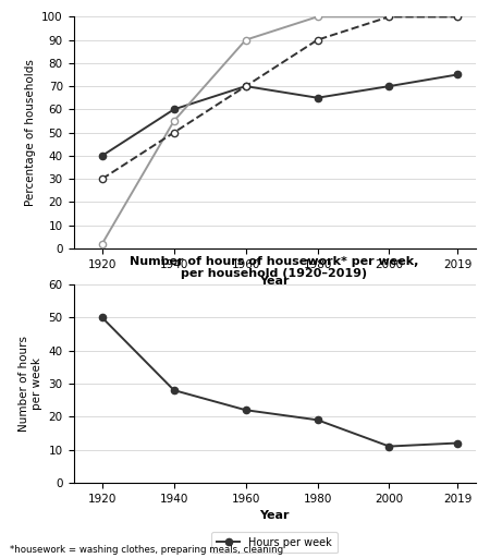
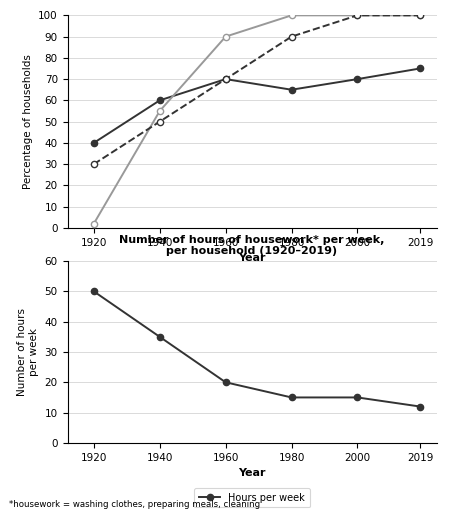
1940: 28 -> 35
1960: 22 -> 20
1980: 19 -> 15
2000: 11 -> 15
